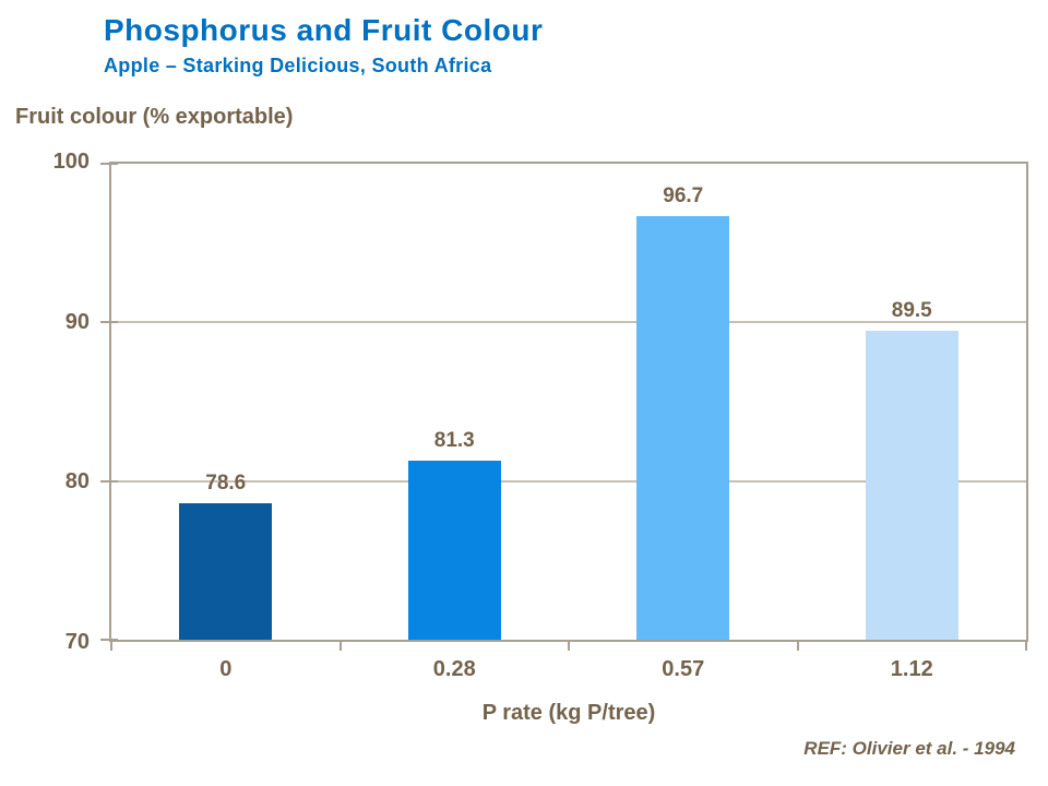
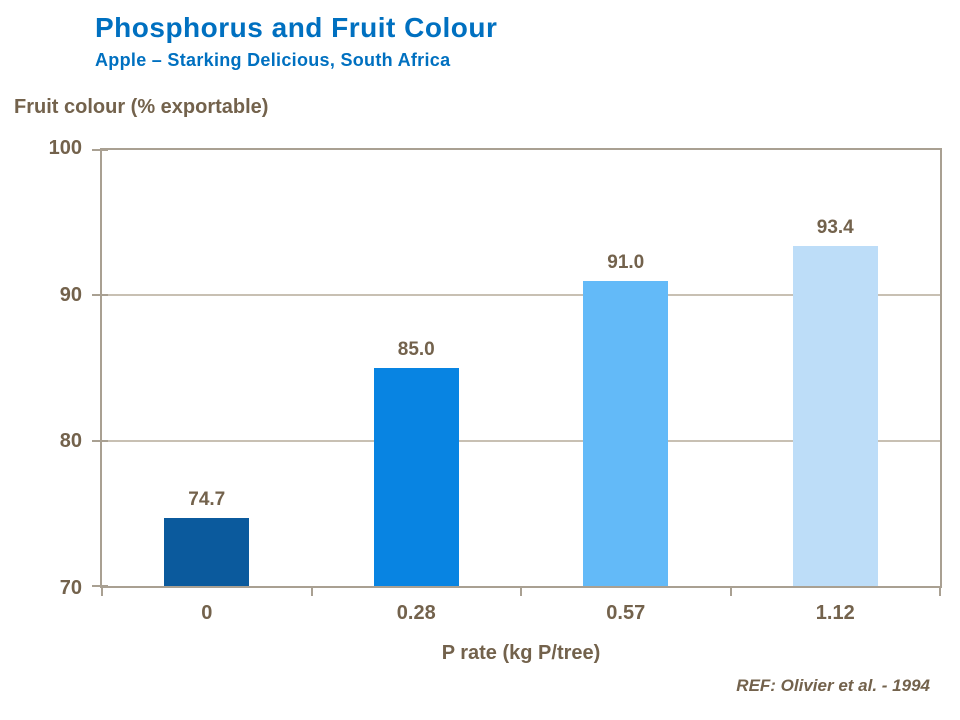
0: 78.6 -> 74.7
0.28: 81.3 -> 85.0
0.57: 96.7 -> 91.0
1.12: 89.5 -> 93.4
